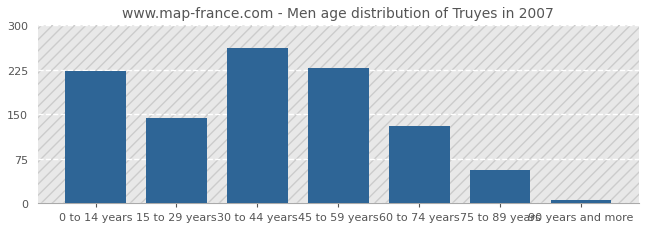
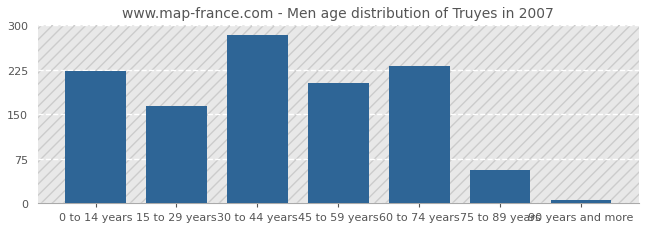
15 to 29 years: 144 -> 164
30 to 44 years: 262 -> 284
45 to 59 years: 228 -> 202
60 to 74 years: 130 -> 232
